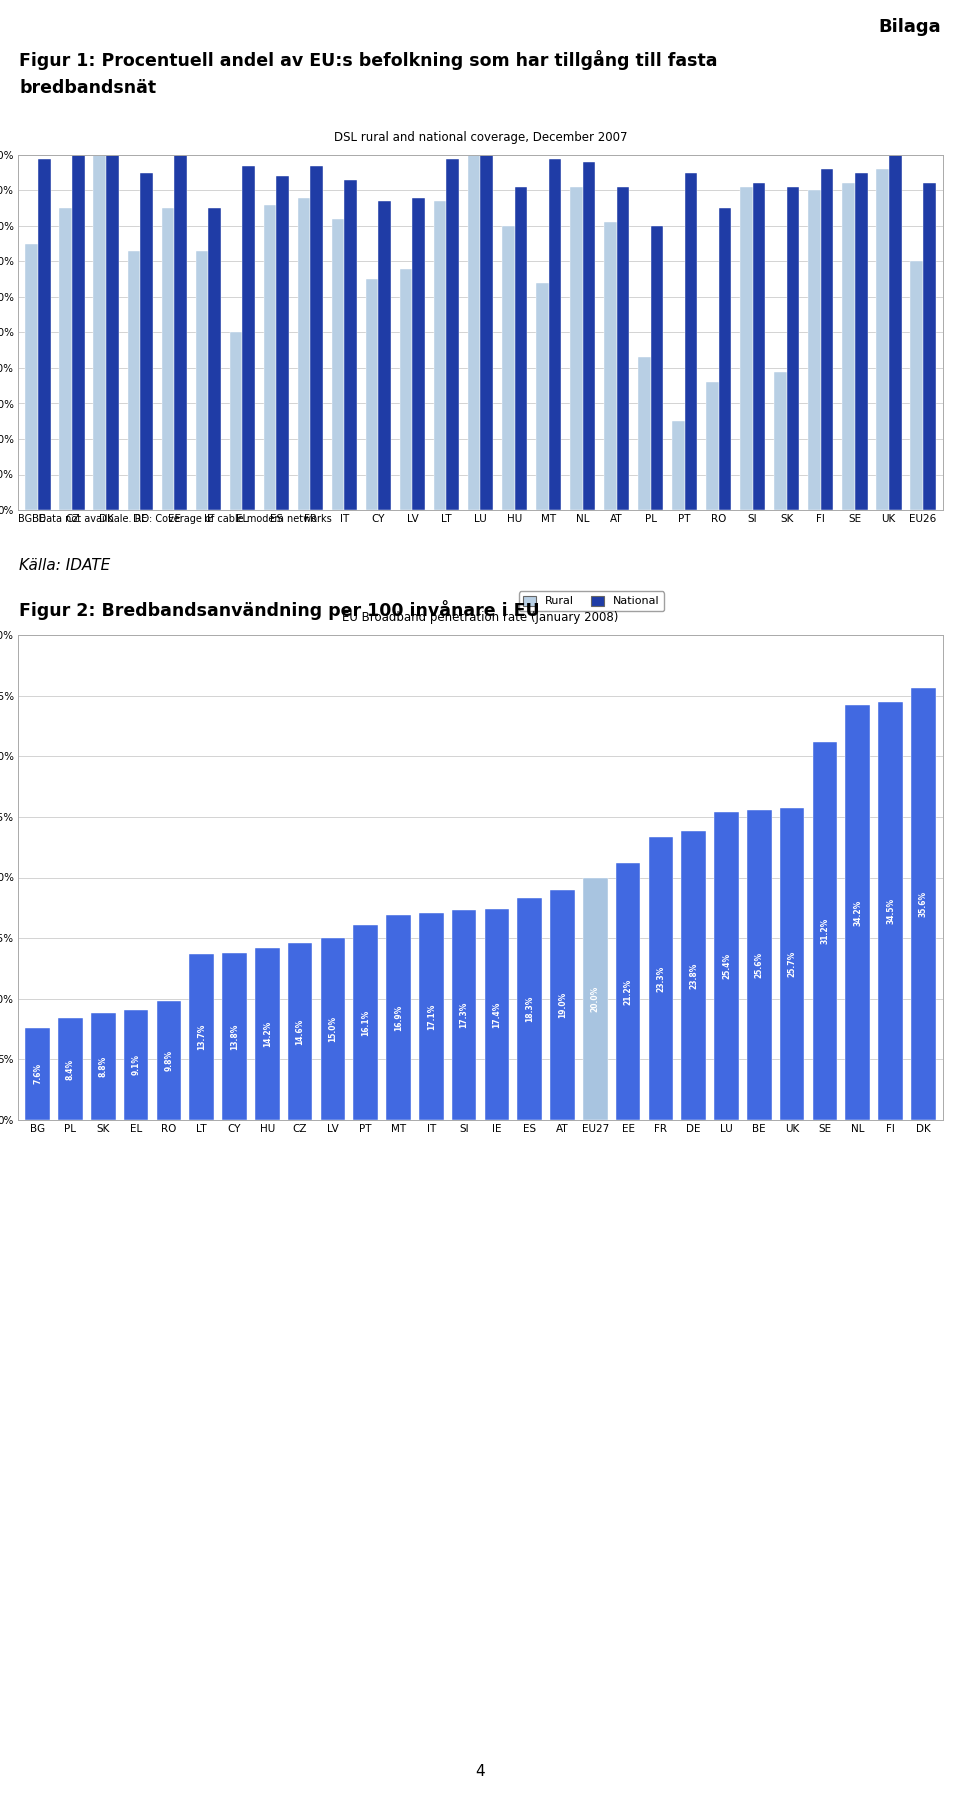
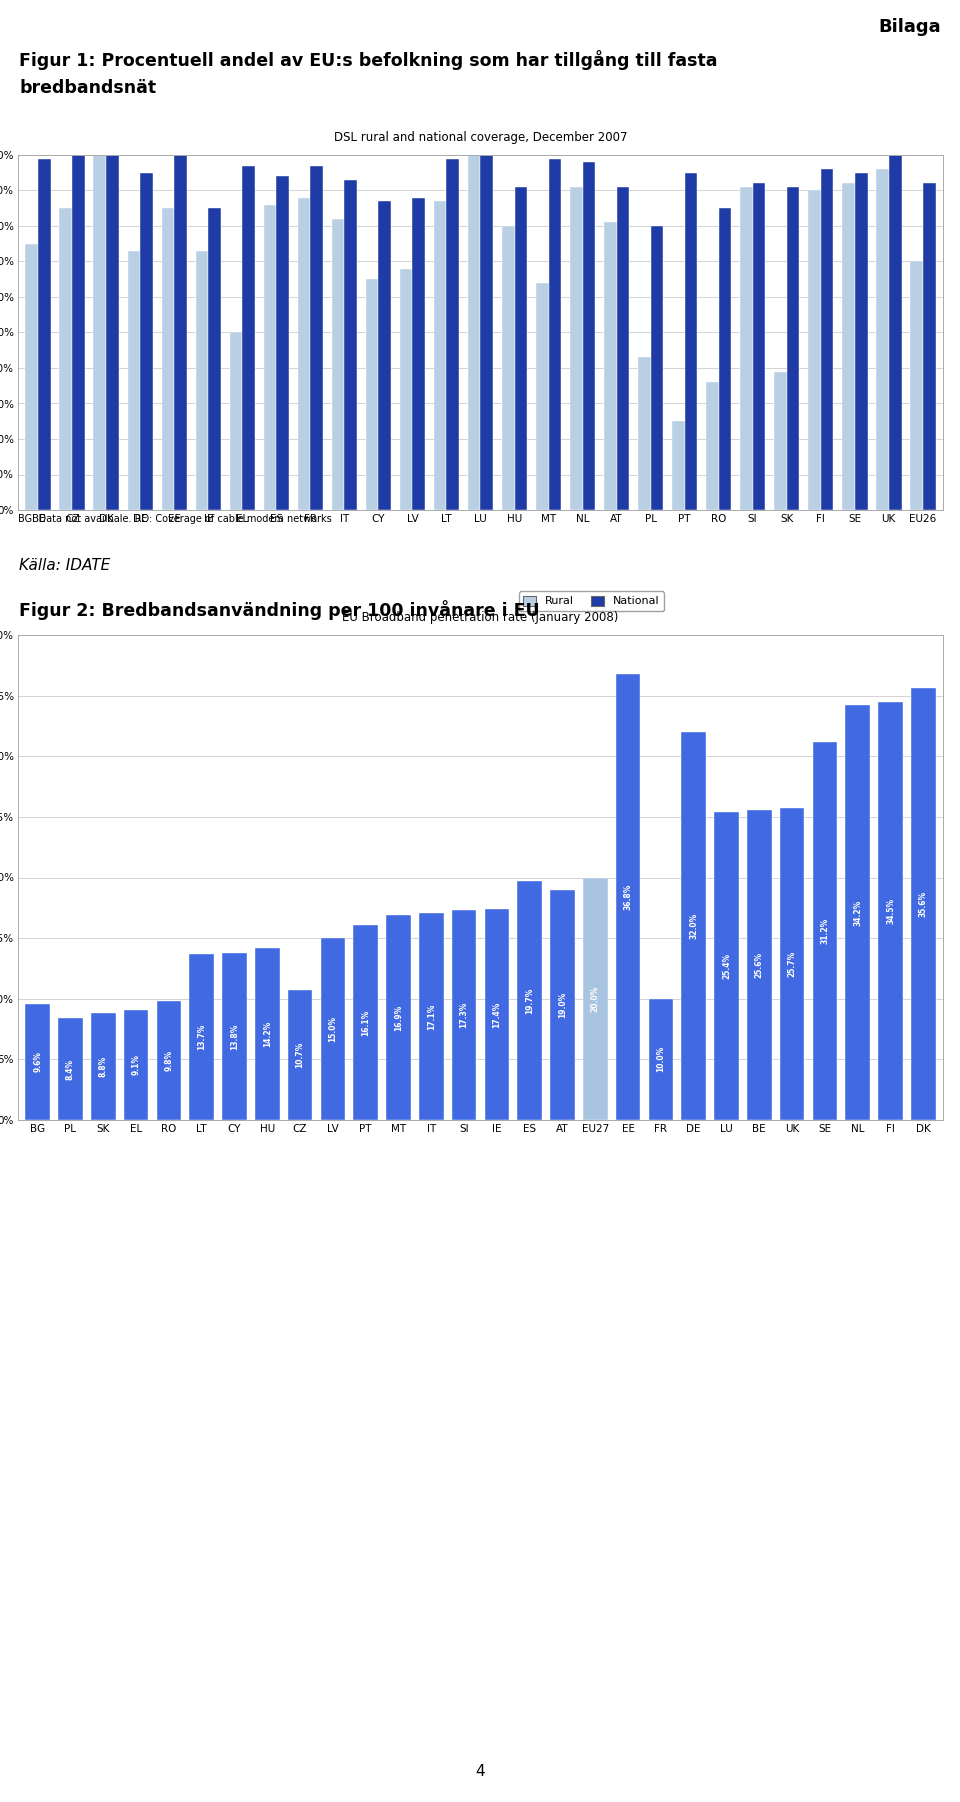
BG: 7.6% -> 9.6%
CZ: 14.6% -> 10.7%
ES: 18.3% -> 19.7%
EE: 21.2% -> 36.8%
FR: 23.3% -> 10.0%
DE: 23.8% -> 32.0%
